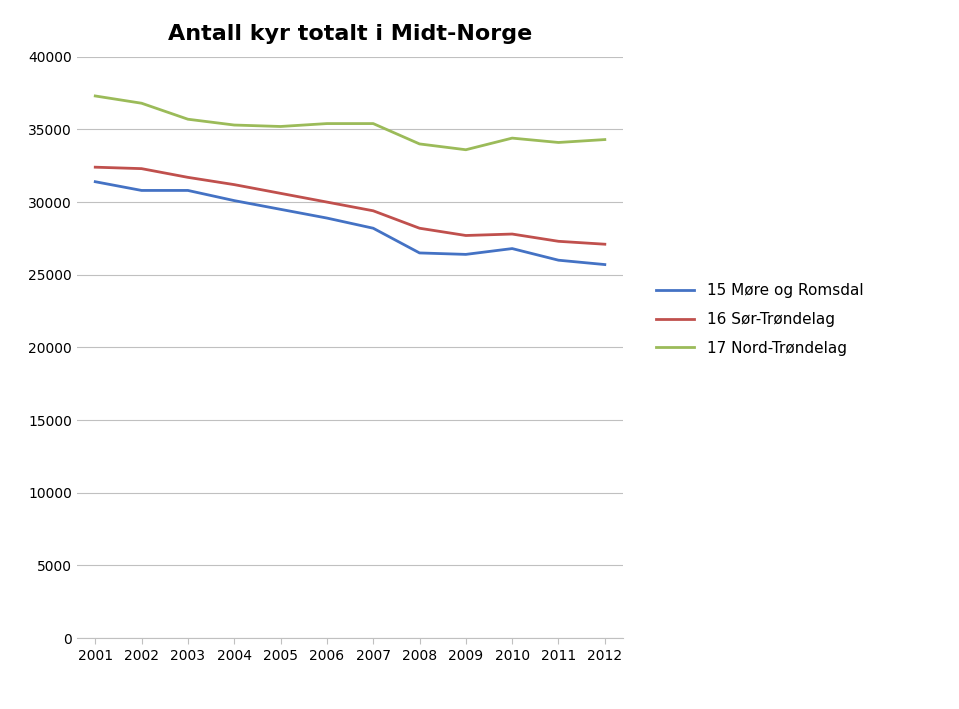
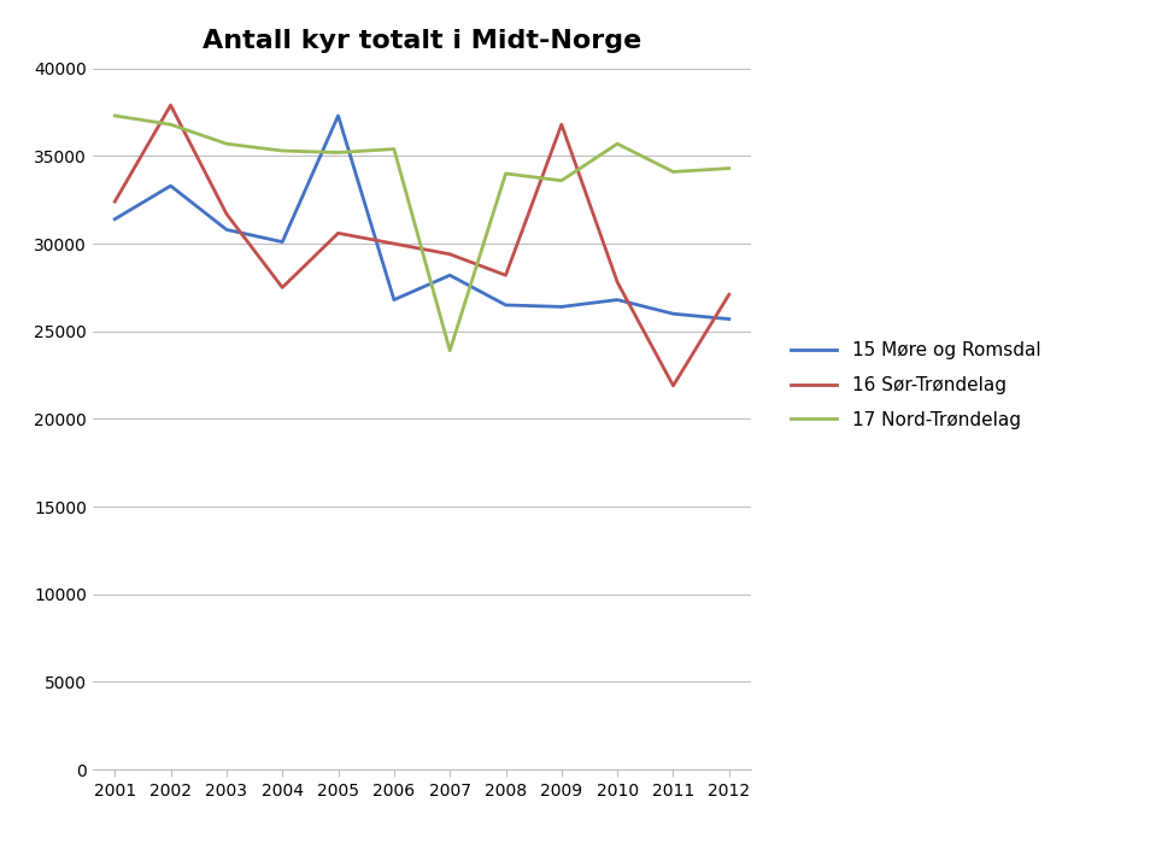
15 Møre og Romsdal/2002: 30800 -> 33300
16 Sør-Trøndelag/2002: 32300 -> 37900
16 Sør-Trøndelag/2004: 31200 -> 27500
15 Møre og Romsdal/2005: 29500 -> 37300
15 Møre og Romsdal/2006: 28900 -> 26800
17 Nord-Trøndelag/2007: 35400 -> 23900
16 Sør-Trøndelag/2009: 27700 -> 36800
17 Nord-Trøndelag/2010: 34400 -> 35700
16 Sør-Trøndelag/2011: 27300 -> 21900
